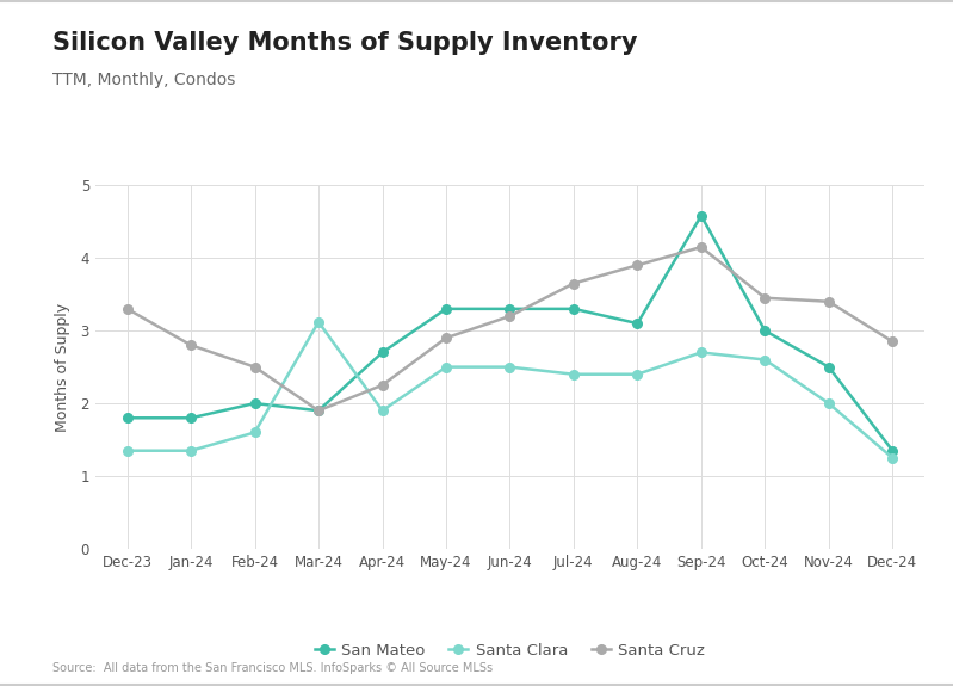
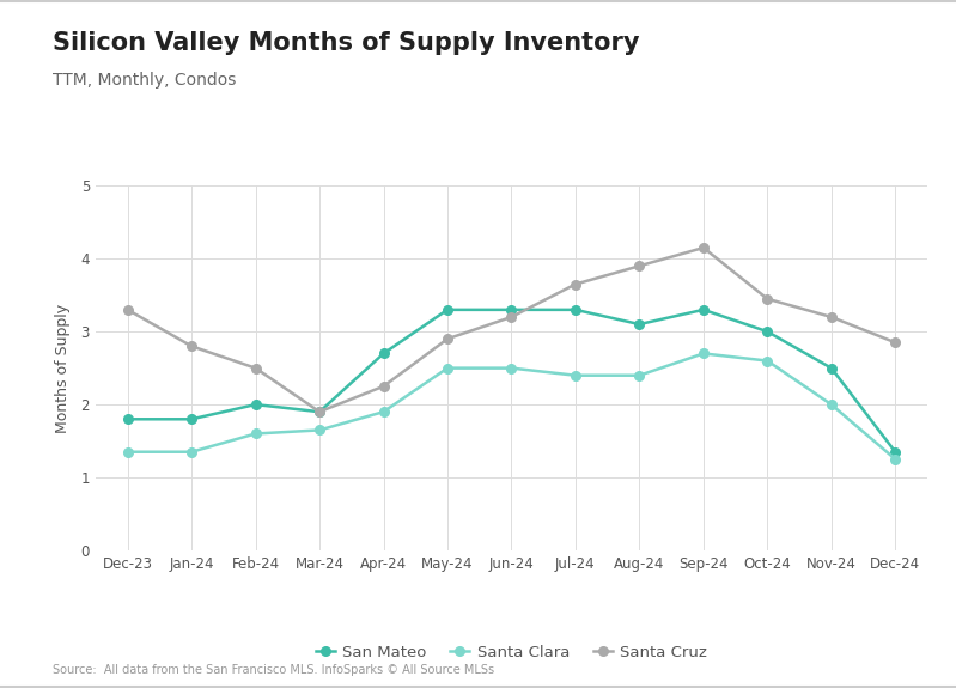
Santa Clara/Mar-24: 3.12 -> 1.65
San Mateo/Sep-24: 4.58 -> 3.30
Santa Cruz/Nov-24: 3.40 -> 3.20
